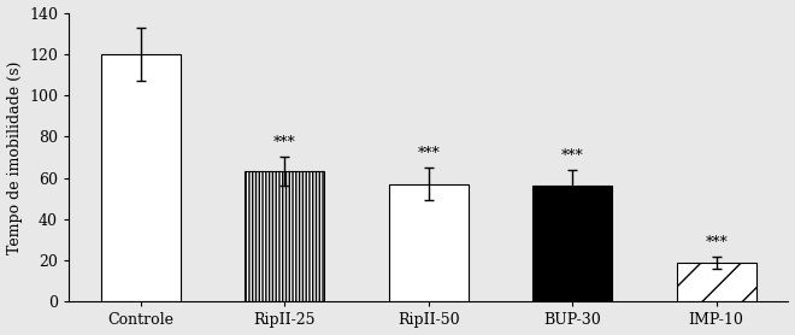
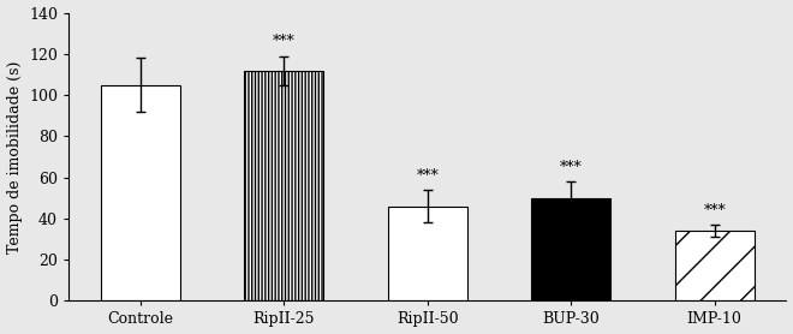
Controle: 120 -> 105
RipII-25: 63 -> 112
RipII-50: 57 -> 46
BUP-30: 56 -> 50
IMP-10: 19 -> 34
